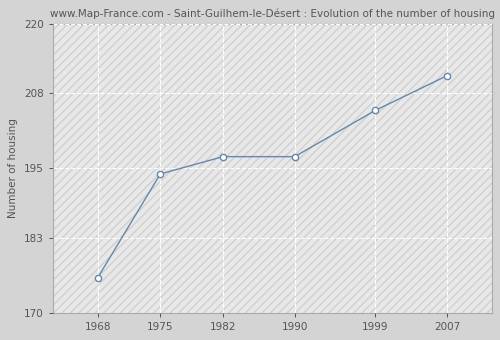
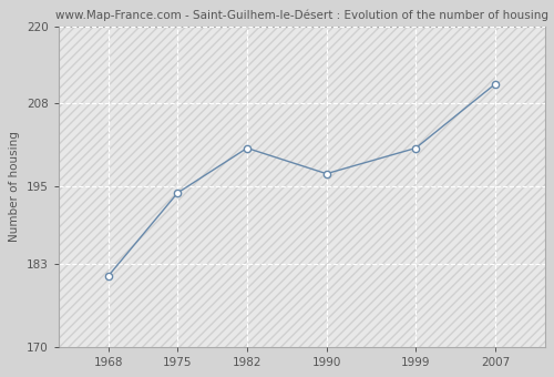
1968: 176 -> 181
1982: 197 -> 201
1999: 205 -> 201
